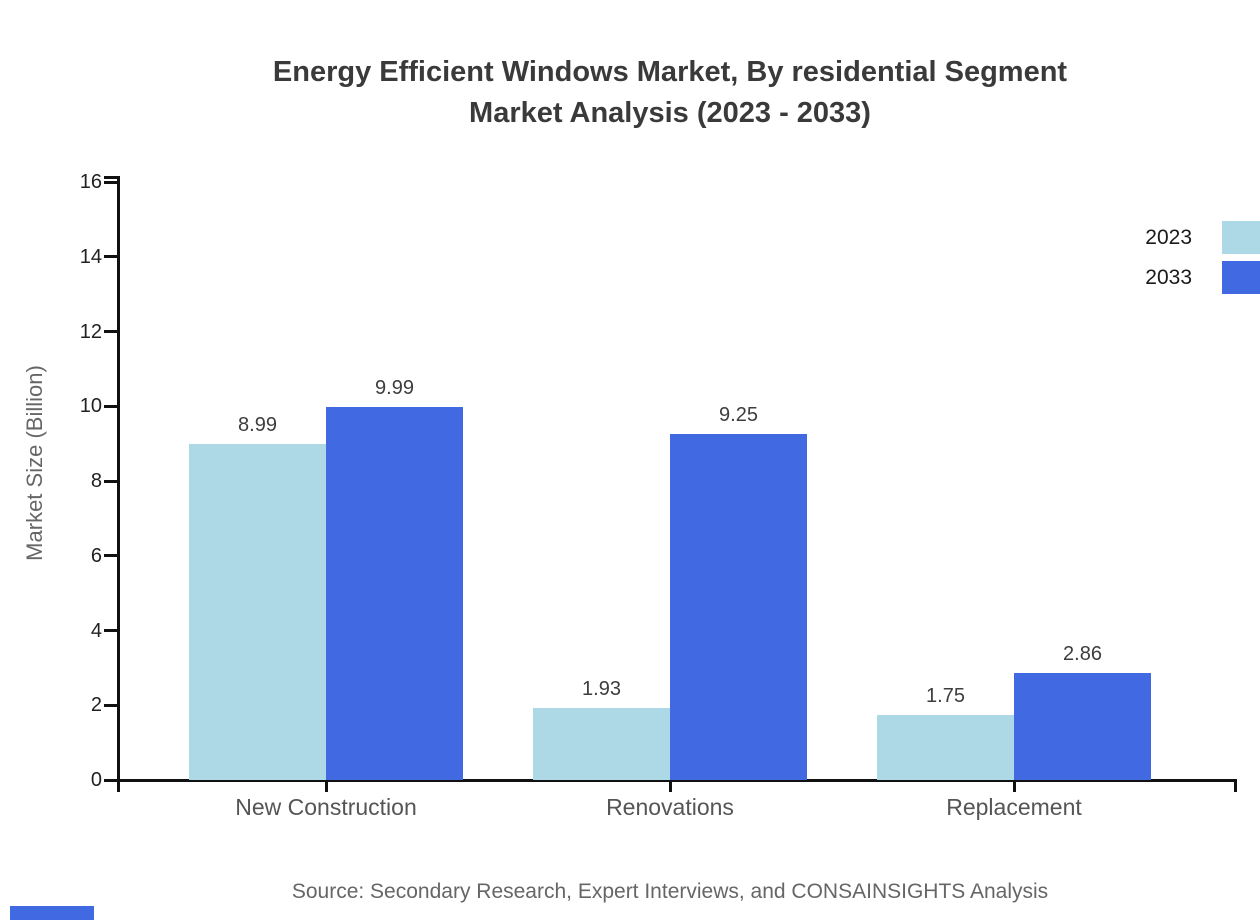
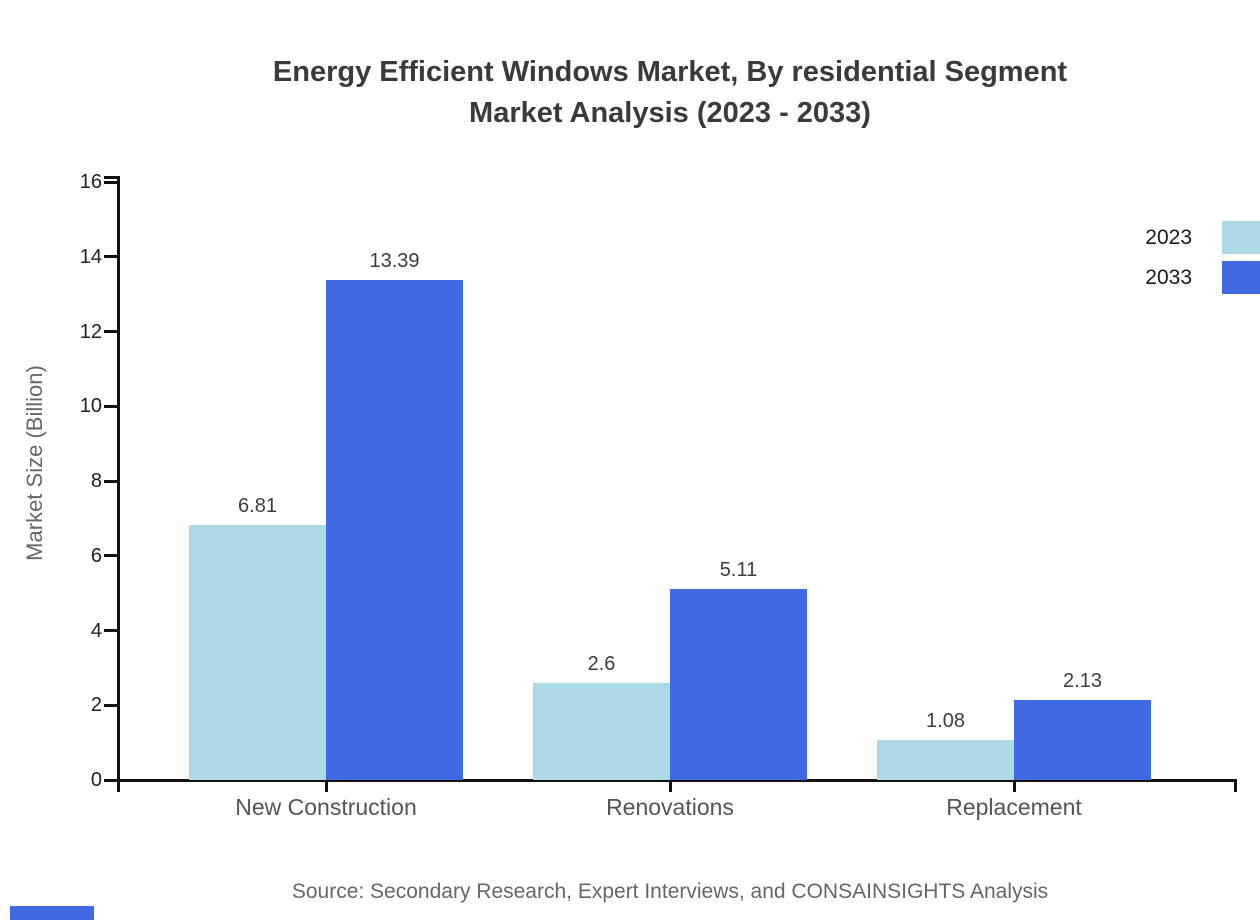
2023/New Construction: 8.99 -> 6.81
2033/New Construction: 9.99 -> 13.39
2023/Renovations: 1.93 -> 2.6
2033/Renovations: 9.25 -> 5.11
2023/Replacement: 1.75 -> 1.08
2033/Replacement: 2.86 -> 2.13
